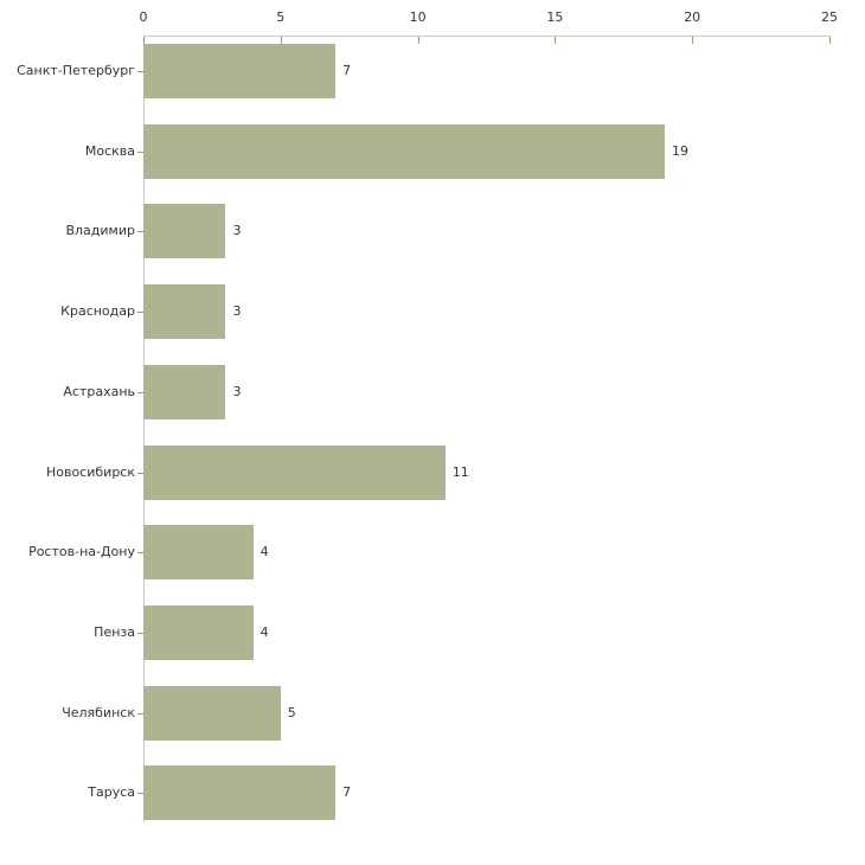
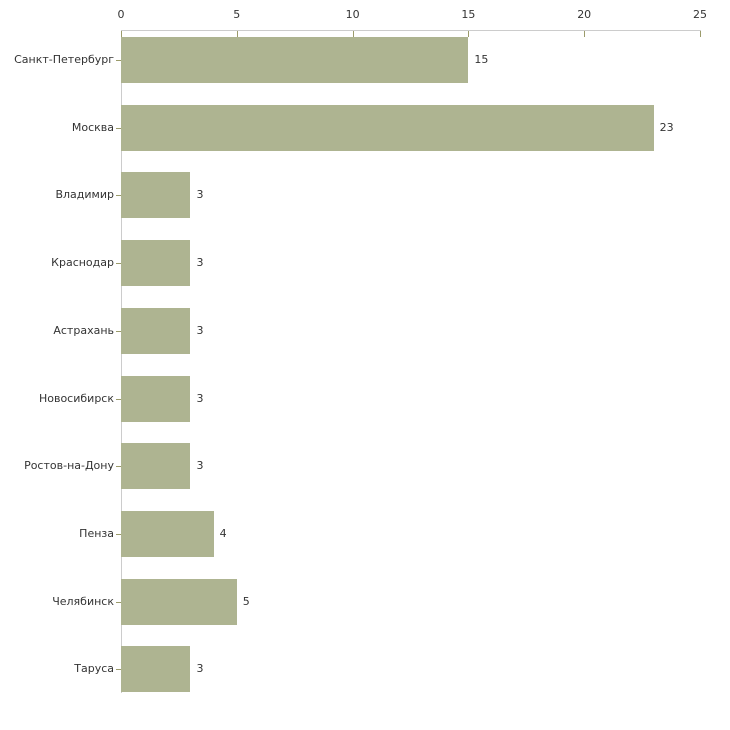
Санкт-Петербург: 7 -> 15
Москва: 19 -> 23
Новосибирск: 11 -> 3
Ростов-на-Дону: 4 -> 3
Таруса: 7 -> 3
